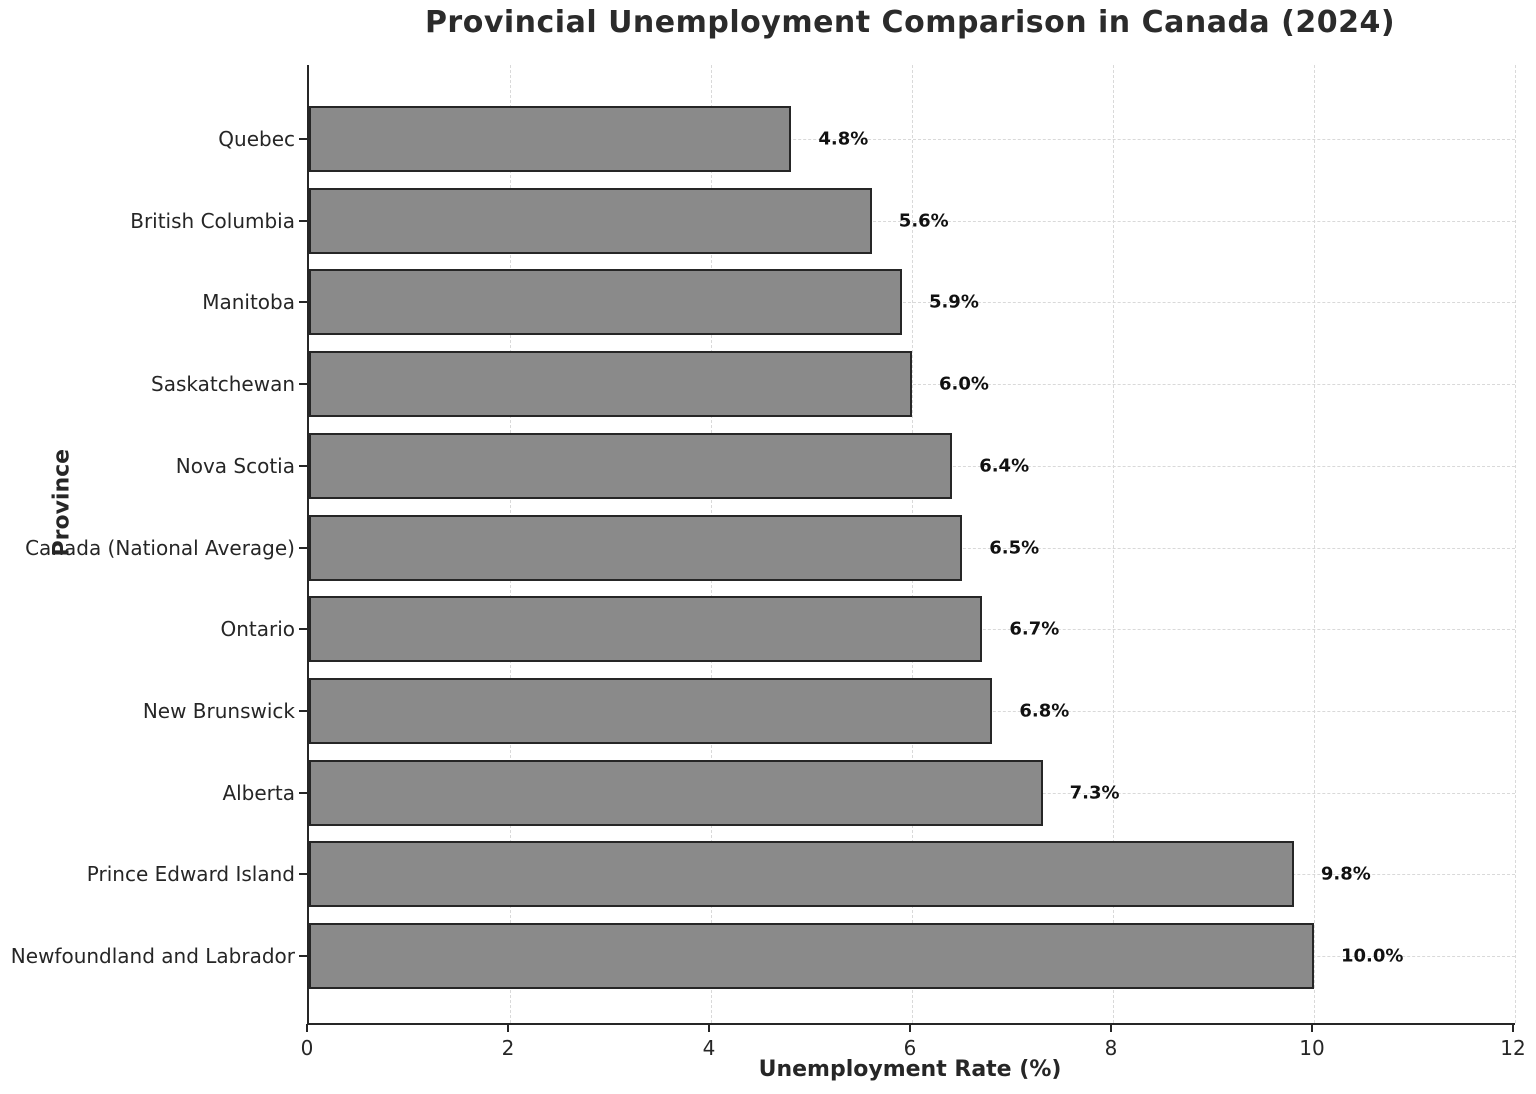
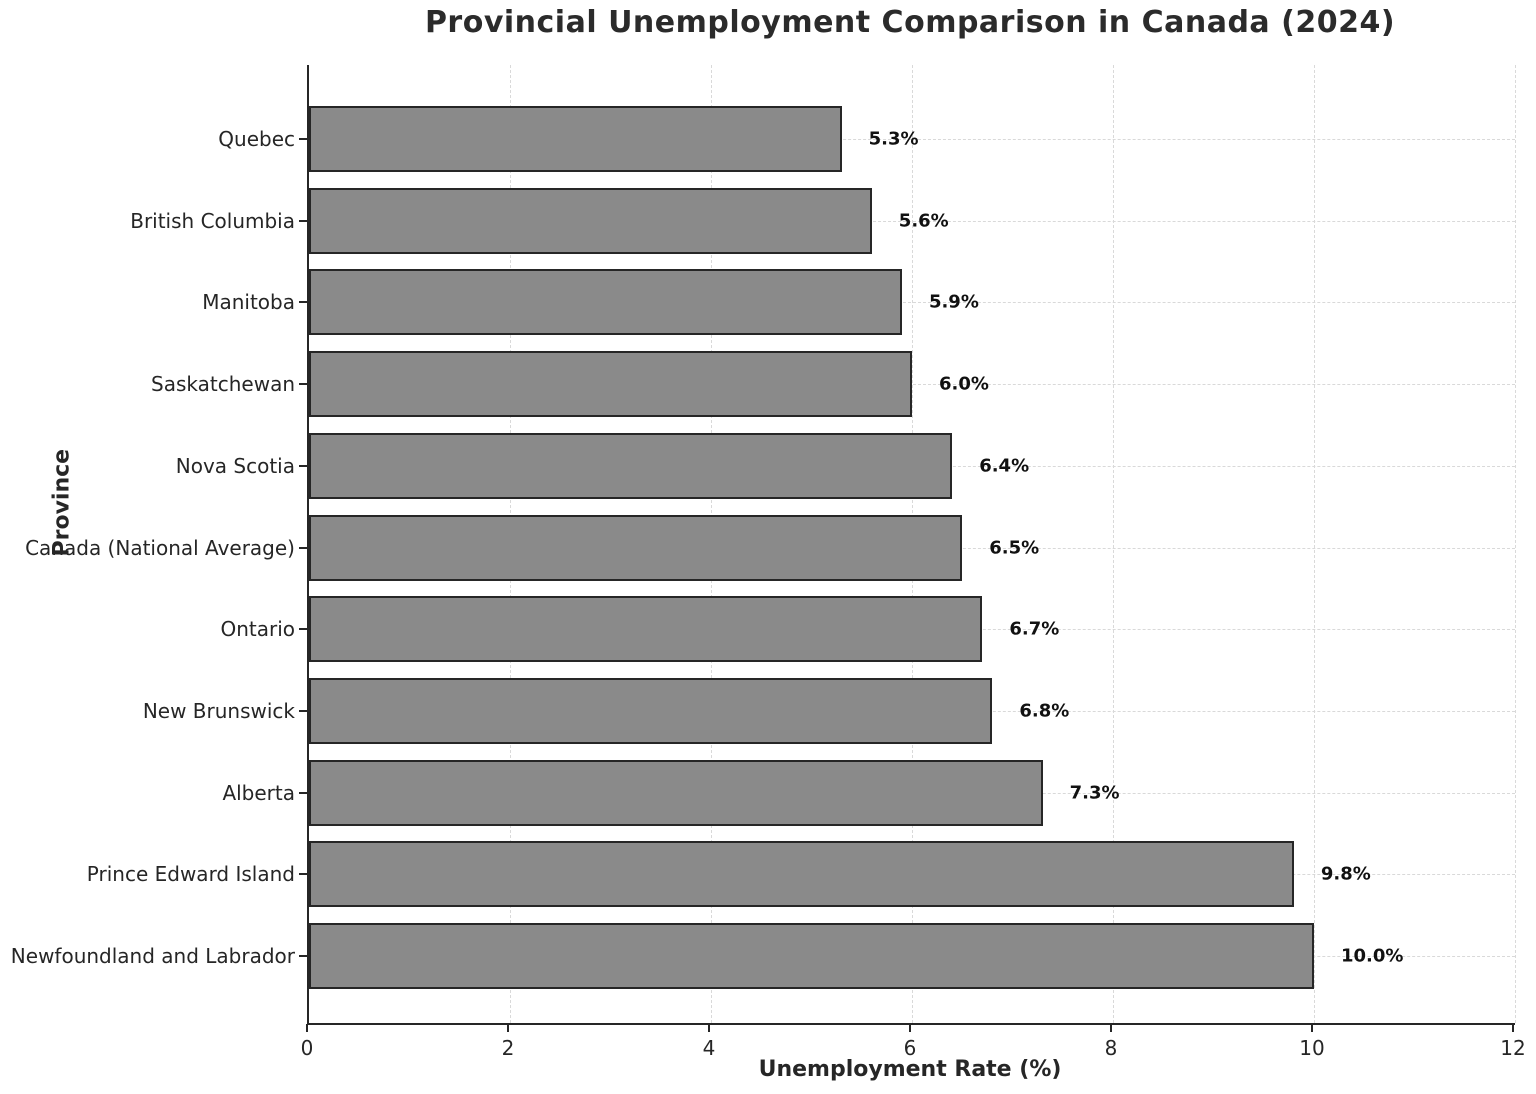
Quebec: 4.8% -> 5.3%
